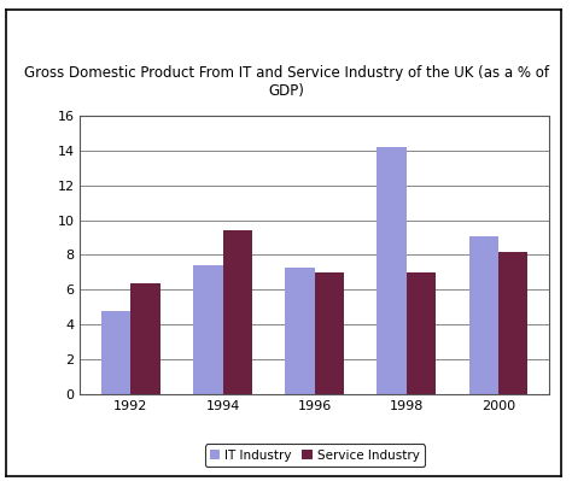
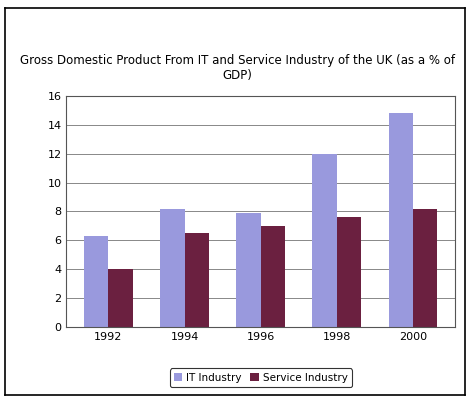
IT Industry/1992: 4.8 -> 6.3
Service Industry/1992: 6.4 -> 4.0
IT Industry/1994: 7.4 -> 8.2
Service Industry/1994: 9.4 -> 6.5
IT Industry/1996: 7.3 -> 7.9
IT Industry/1998: 14.2 -> 12.0
Service Industry/1998: 7.0 -> 7.6
IT Industry/2000: 9.1 -> 14.8
